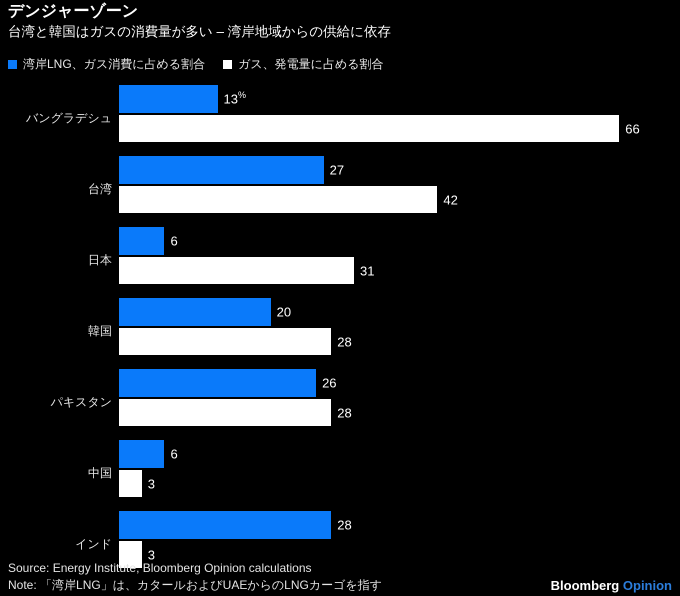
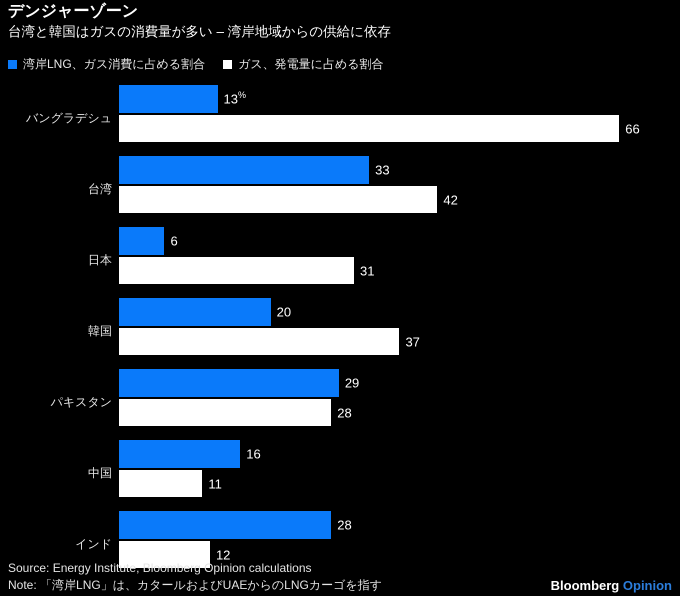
湾岸LNG、ガス消費に占める割合/台湾: 27 -> 33
ガス、発電量に占める割合/韓国: 28 -> 37
湾岸LNG、ガス消費に占める割合/パキスタン: 26 -> 29
湾岸LNG、ガス消費に占める割合/中国: 6 -> 16
ガス、発電量に占める割合/中国: 3 -> 11
ガス、発電量に占める割合/インド: 3 -> 12
